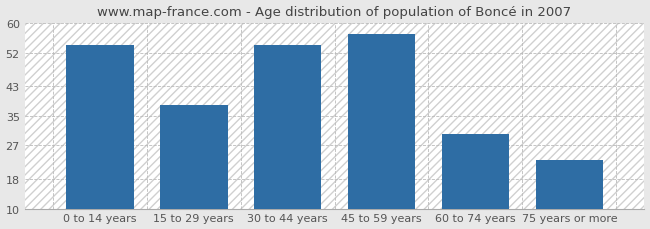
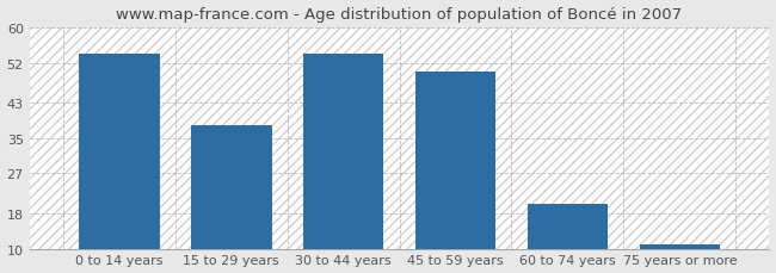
45 to 59 years: 57 -> 50
60 to 74 years: 30 -> 20
75 years or more: 23 -> 11
